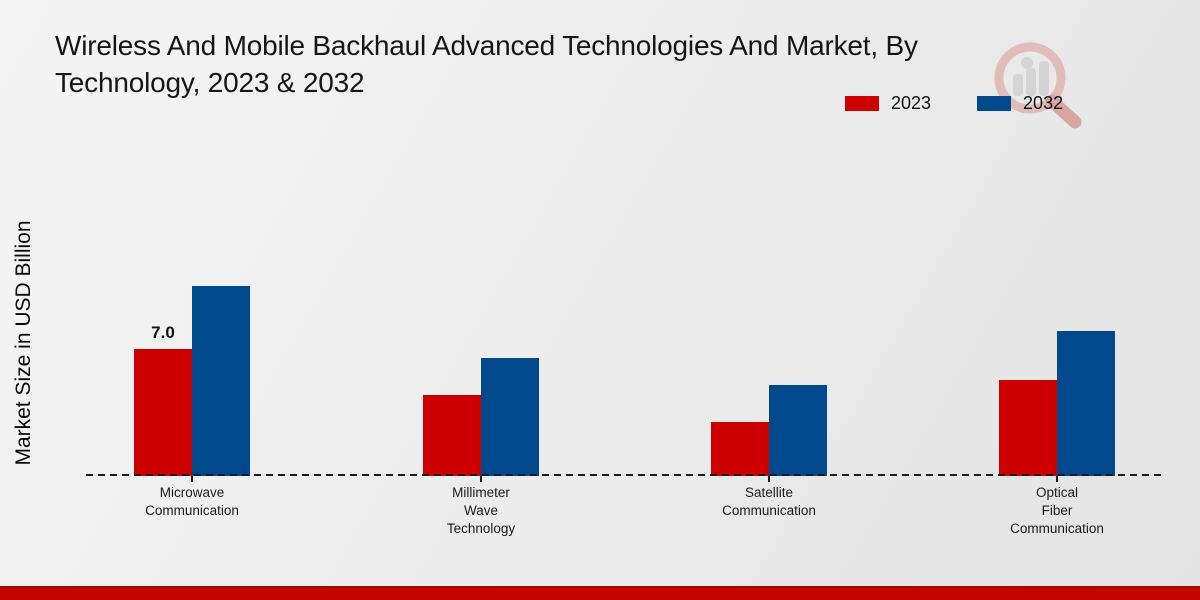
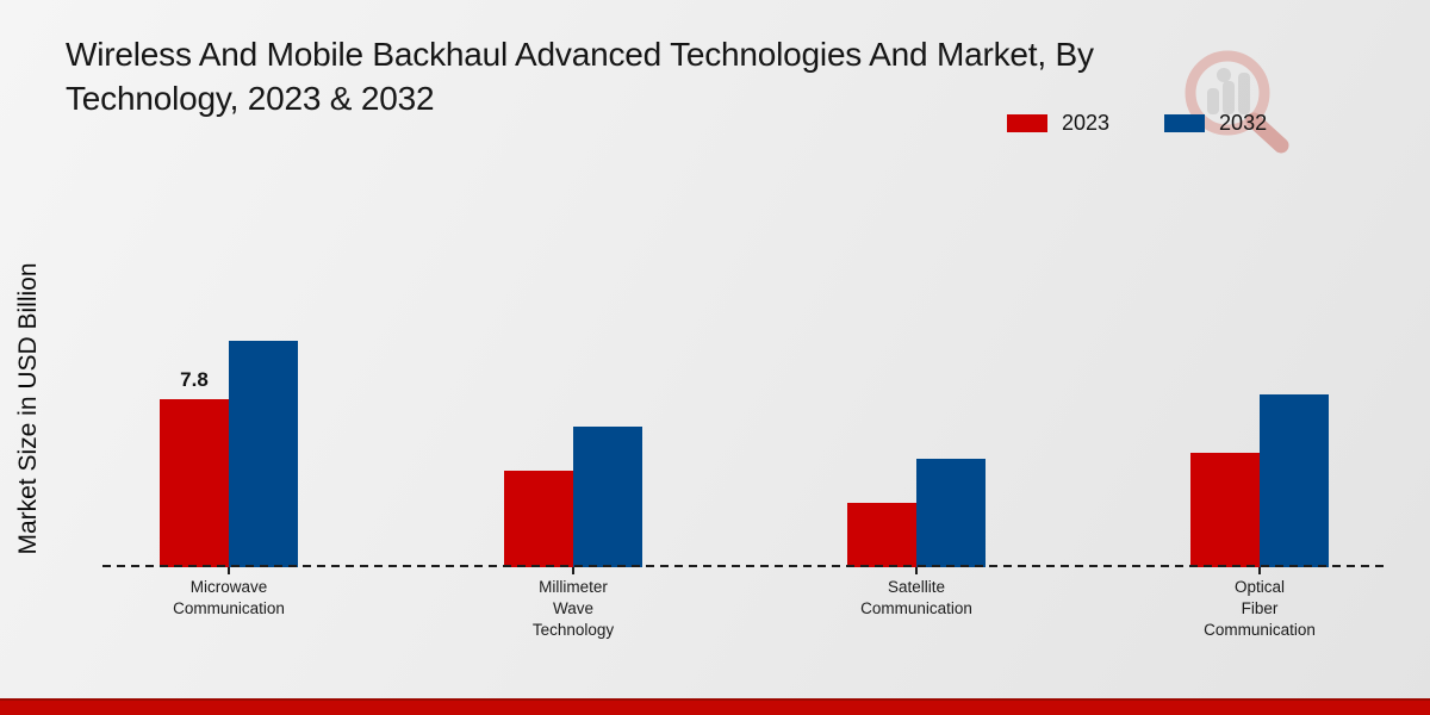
2023/Microwave Communication: 7.0 -> 7.8
